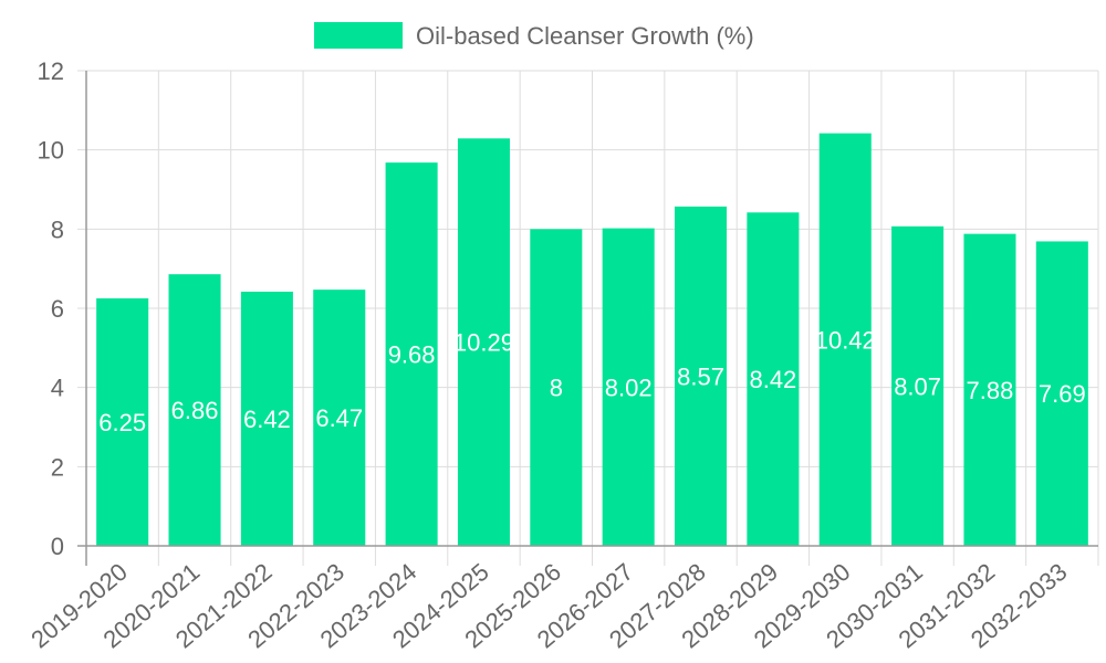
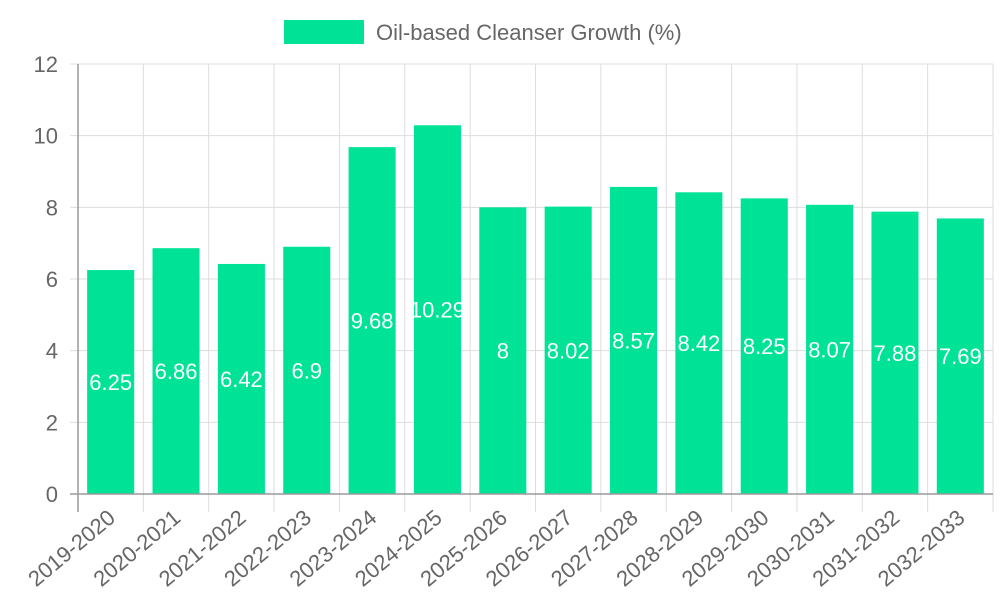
2022-2023: 6.47 -> 6.9
2029-2030: 10.42 -> 8.25
